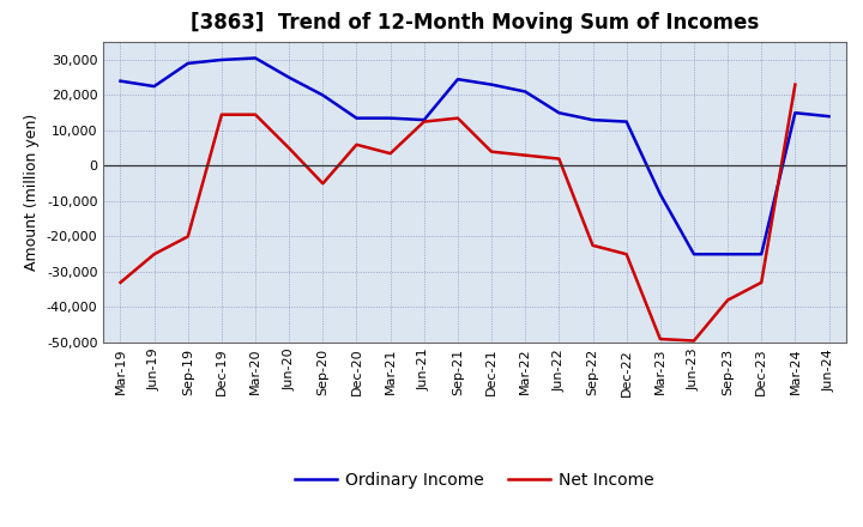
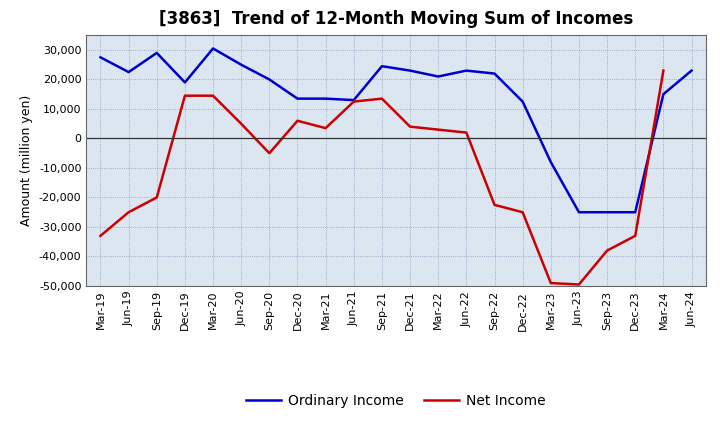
Ordinary Income/Mar-19: 24,000 -> 27,500
Ordinary Income/Dec-19: 30,000 -> 19,000
Ordinary Income/Jun-22: 15,000 -> 23,000
Ordinary Income/Sep-22: 13,000 -> 22,000
Ordinary Income/Jun-24: 14,000 -> 23,000
